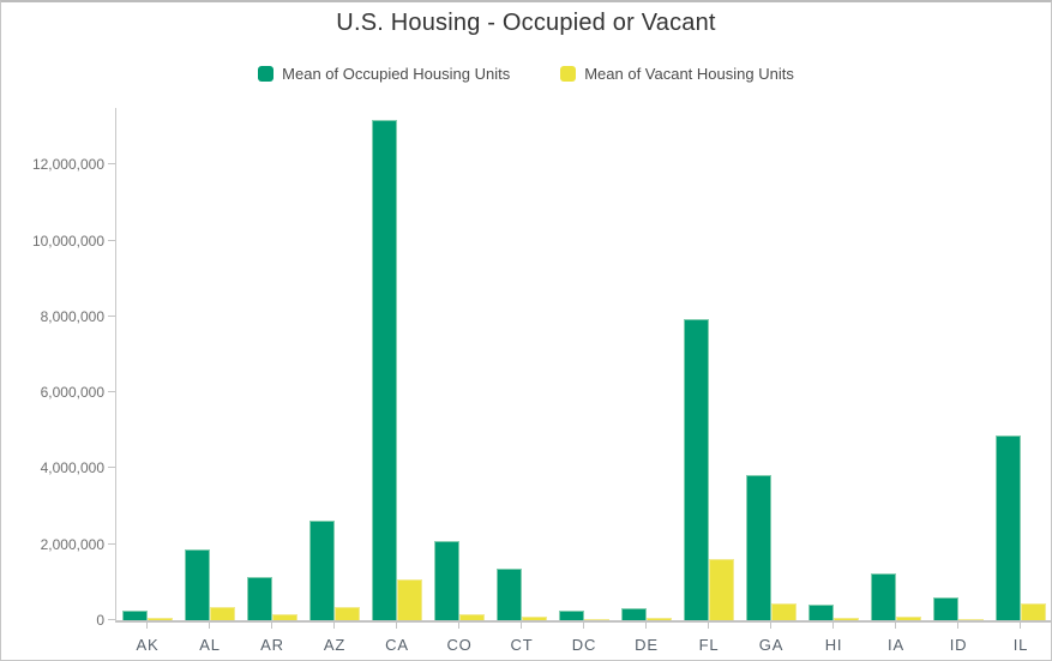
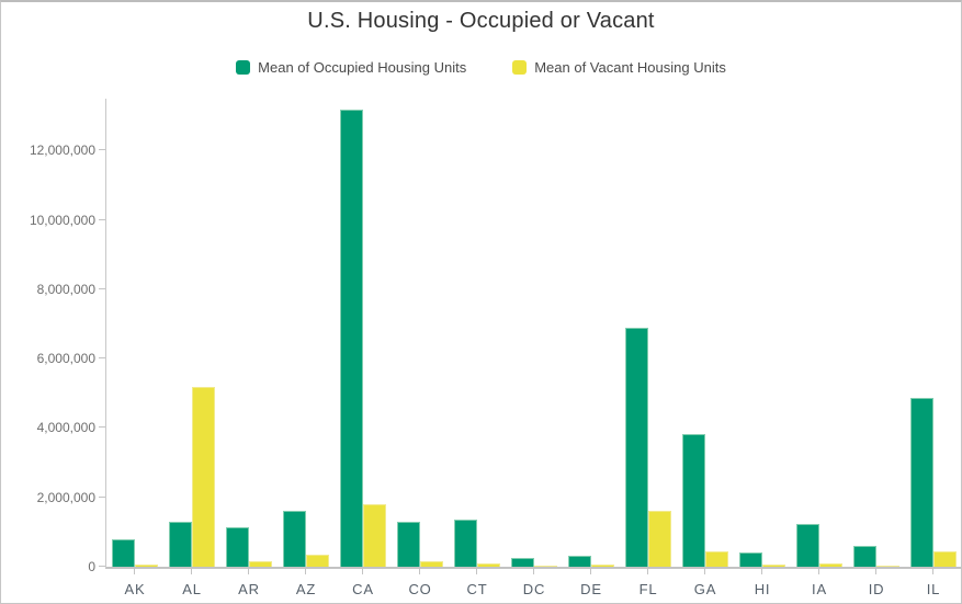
Mean of Occupied Housing Units/AK: 300000 -> 800000
Mean of Occupied Housing Units/AL: 1900000 -> 1300000
Mean of Vacant Housing Units/AL: 300000 -> 5200000
Mean of Occupied Housing Units/AZ: 2600000 -> 1600000
Mean of Vacant Housing Units/CA: 1100000 -> 1800000
Mean of Occupied Housing Units/CO: 2100000 -> 1300000
Mean of Occupied Housing Units/FL: 8000000 -> 6900000
